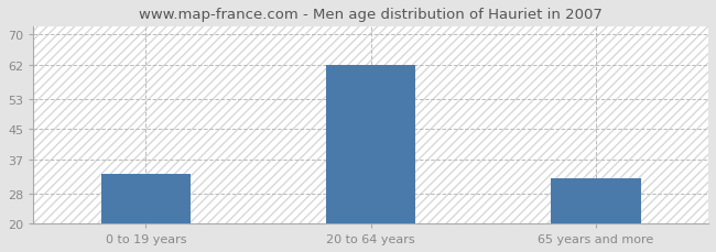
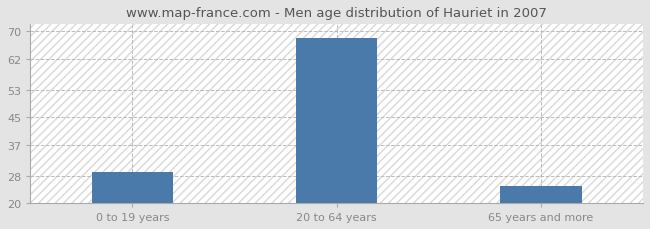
0 to 19 years: 33 -> 29
20 to 64 years: 62 -> 68
65 years and more: 32 -> 25
